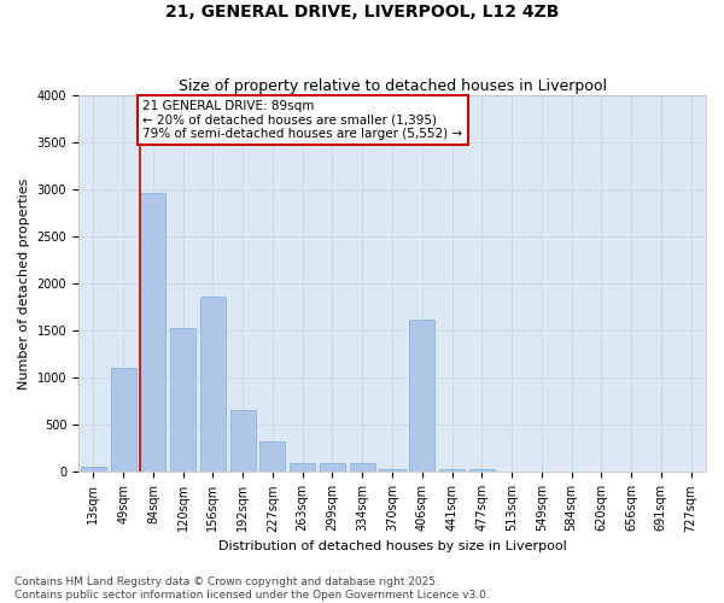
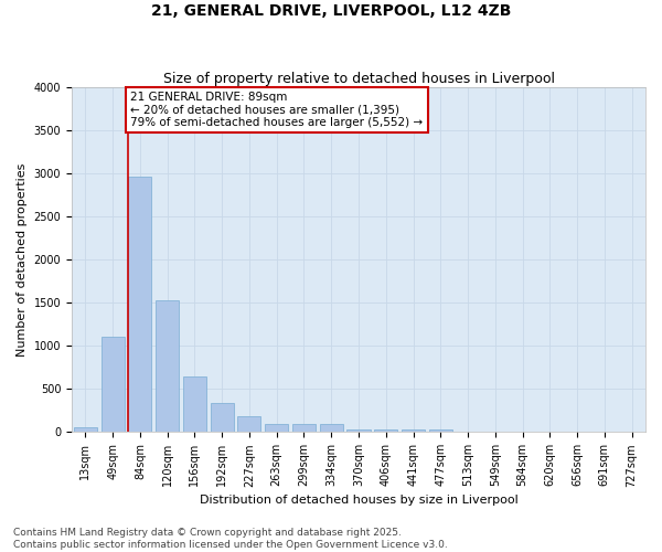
156sqm: 1860 -> 650
192sqm: 660 -> 340
227sqm: 320 -> 190
406sqm: 1620 -> 20
